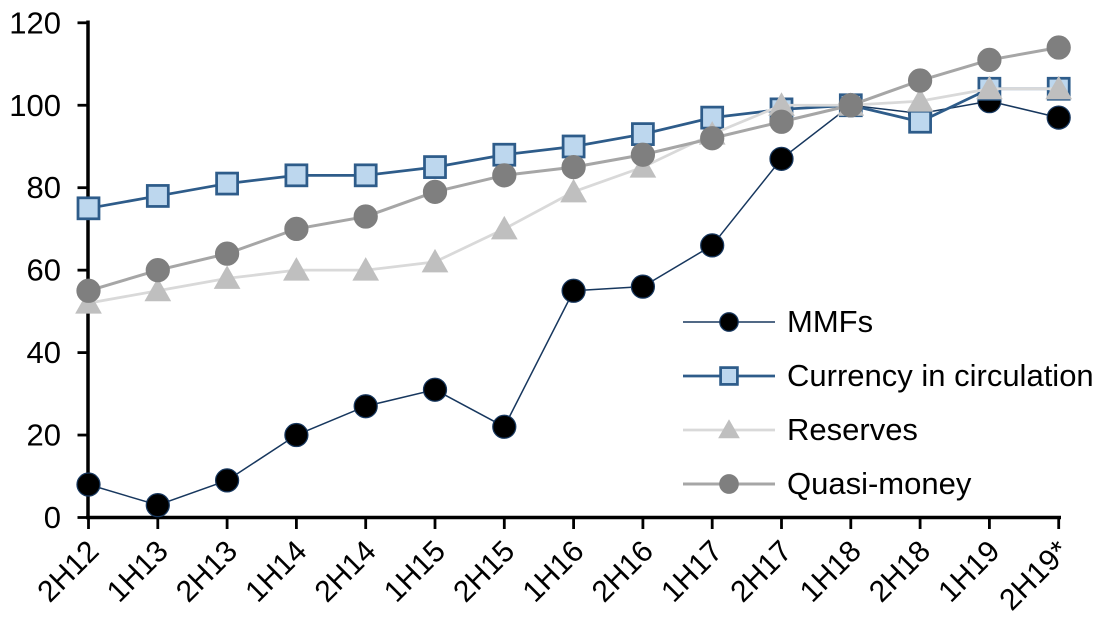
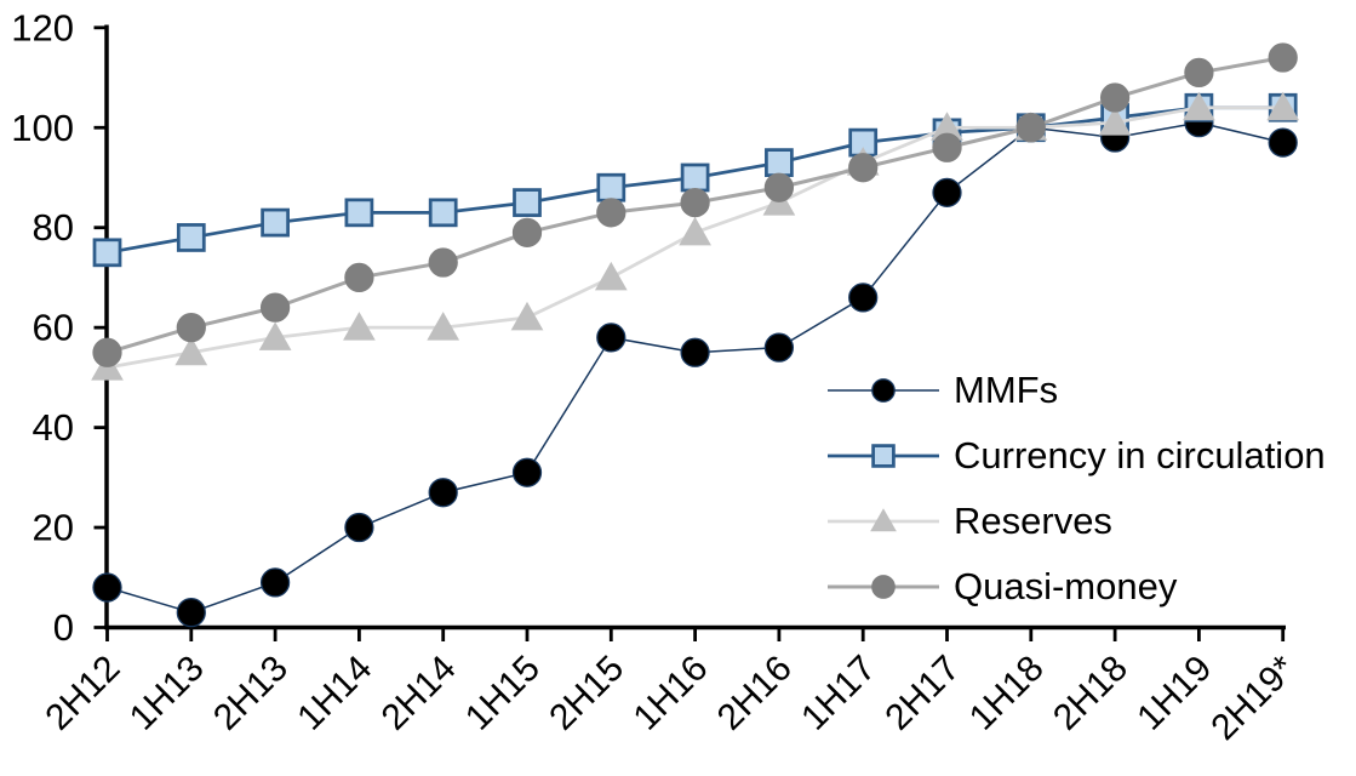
MMFs/2H15: 22 -> 58
Currency in circulation/2H18: 96 -> 102
